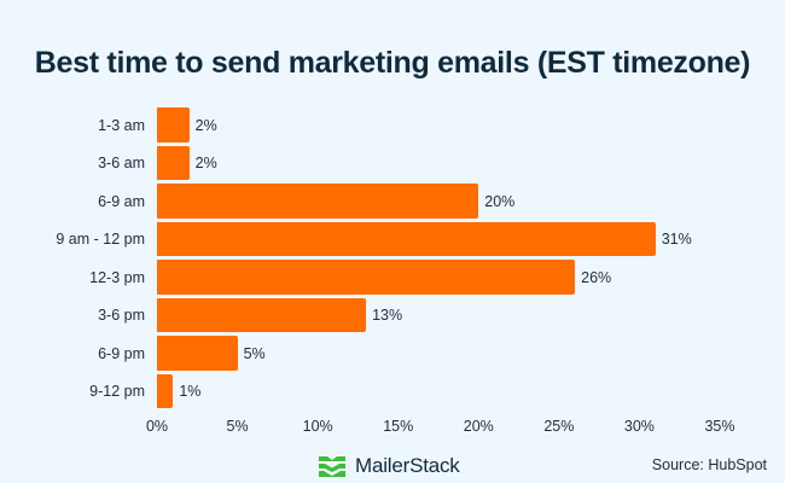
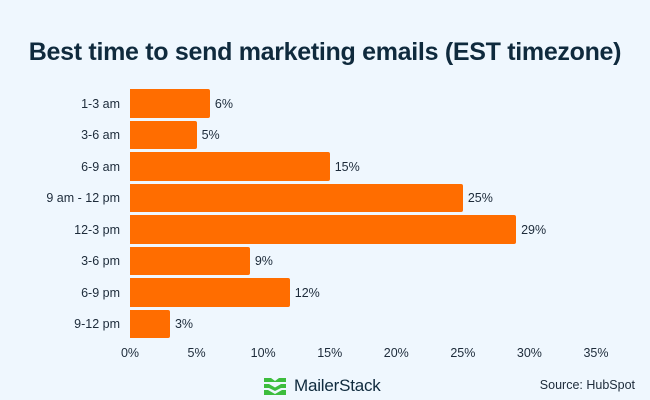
1-3 am: 2% -> 6%
3-6 am: 2% -> 5%
6-9 am: 20% -> 15%
9 am - 12 pm: 31% -> 25%
12-3 pm: 26% -> 29%
3-6 pm: 13% -> 9%
6-9 pm: 5% -> 12%
9-12 pm: 1% -> 3%
